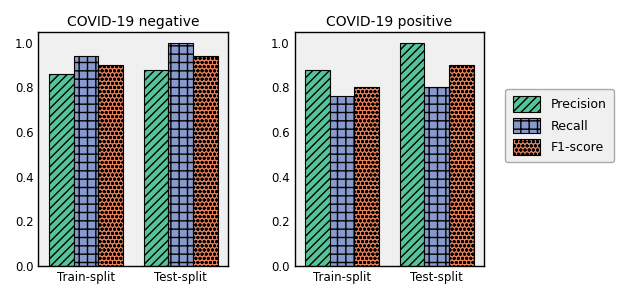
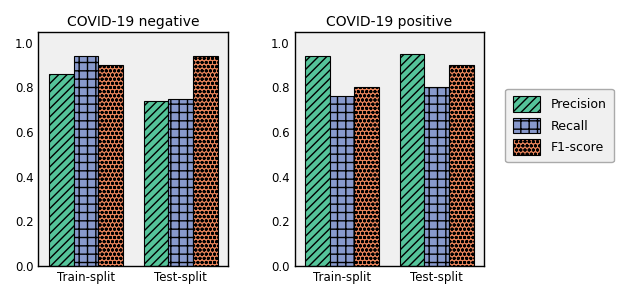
COVID-19 negative/Precision/Test-split: 0.88 -> 0.74
COVID-19 negative/Recall/Test-split: 1.00 -> 0.75
COVID-19 positive/Precision/Train-split: 0.88 -> 0.94
COVID-19 positive/Precision/Test-split: 1.00 -> 0.95
